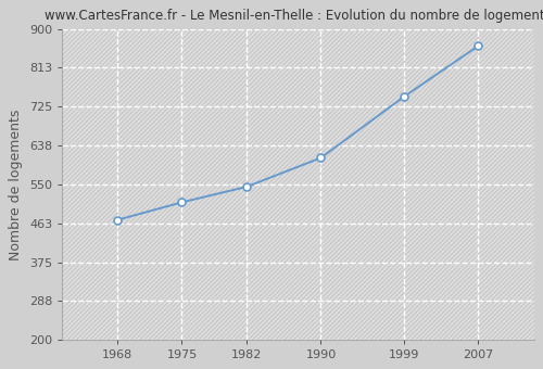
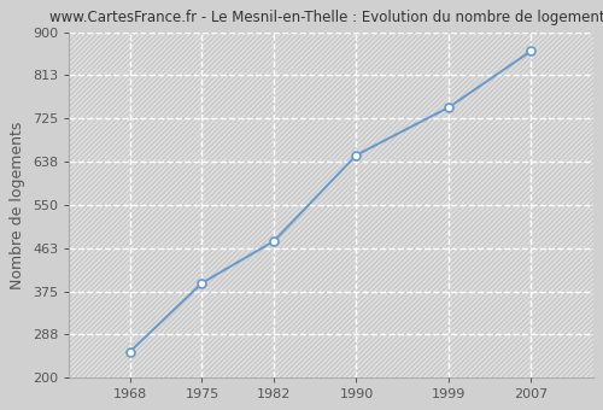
1968: 470 -> 253
1975: 510 -> 392
1982: 545 -> 477
1990: 610 -> 651
